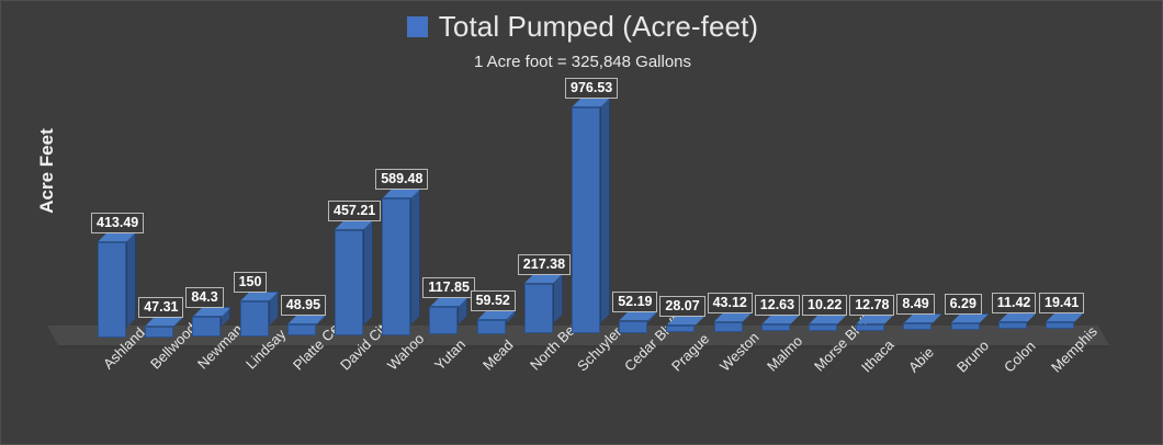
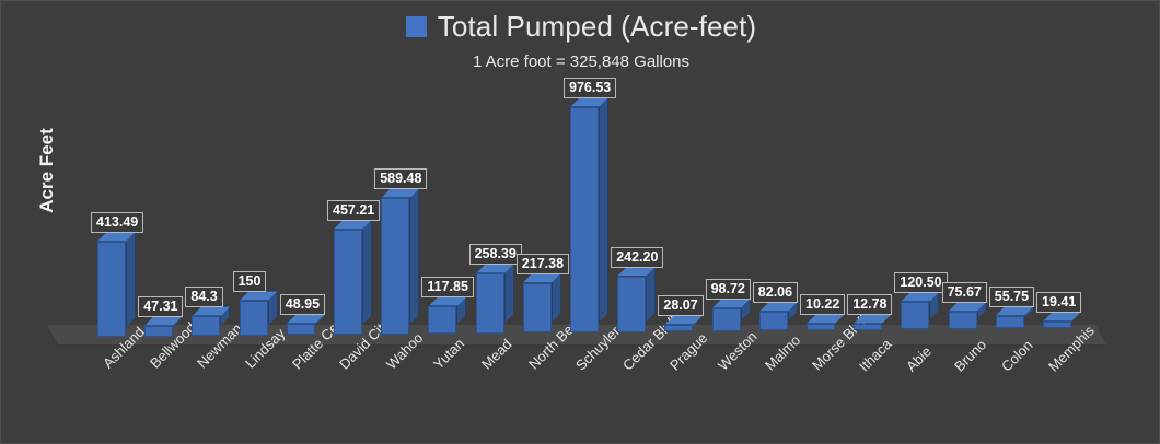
Mead: 59.52 -> 258.39
Cedar Bluffs: 52.19 -> 242.20
Weston: 43.12 -> 98.72
Malmo: 12.63 -> 82.06
Abie: 8.49 -> 120.50
Bruno: 6.29 -> 75.67
Colon: 11.42 -> 55.75
